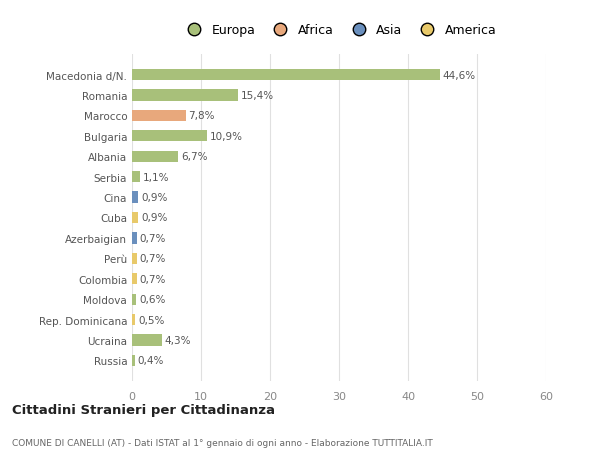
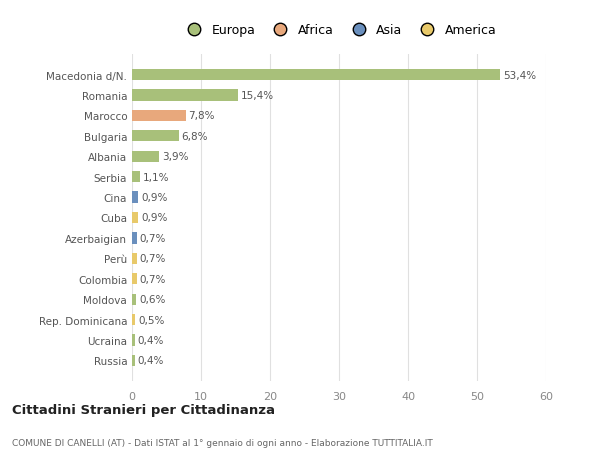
Macedonia d/N.: 44,6% -> 53,4%
Bulgaria: 10,9% -> 6,8%
Albania: 6,7% -> 3,9%
Ucraina: 4,3% -> 0,4%
